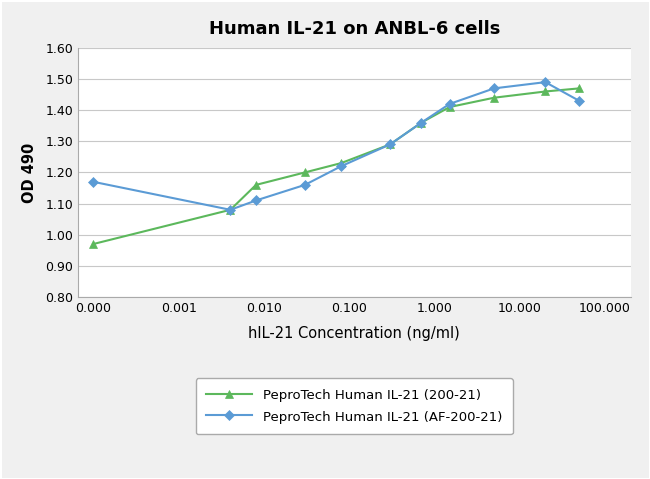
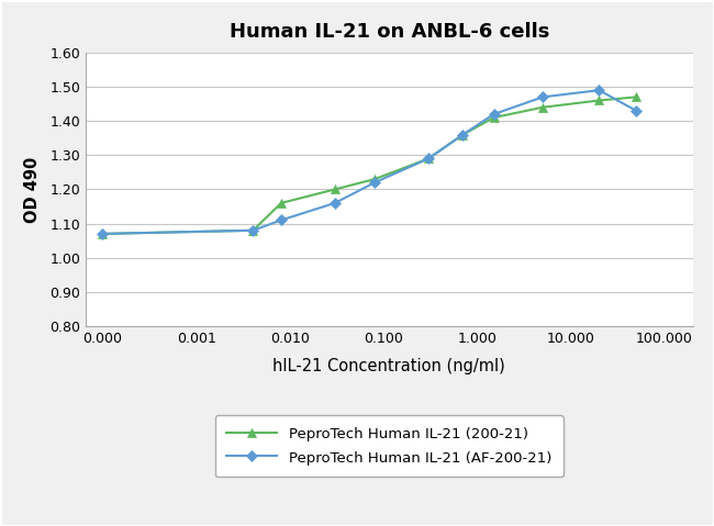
PeproTech Human IL-21 (200-21)/0.000: 0.97 -> 1.07
PeproTech Human IL-21 (AF-200-21)/0.000: 1.17 -> 1.07
